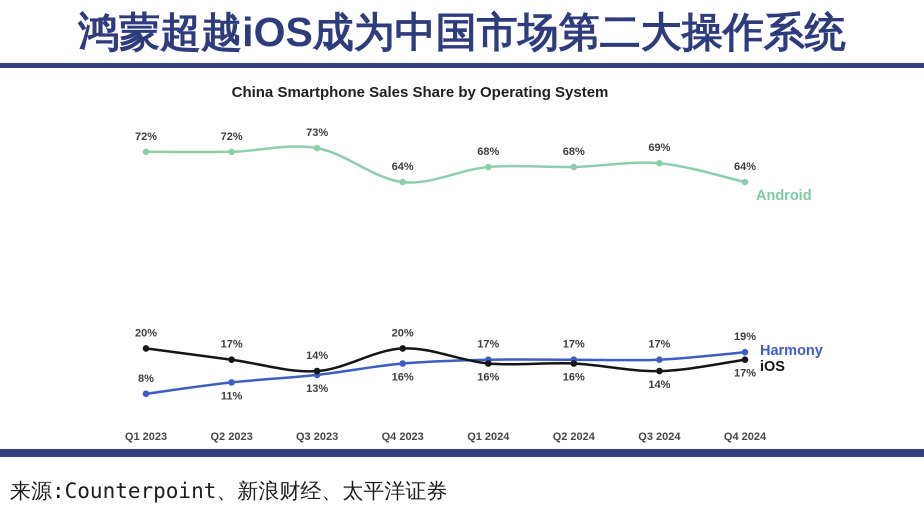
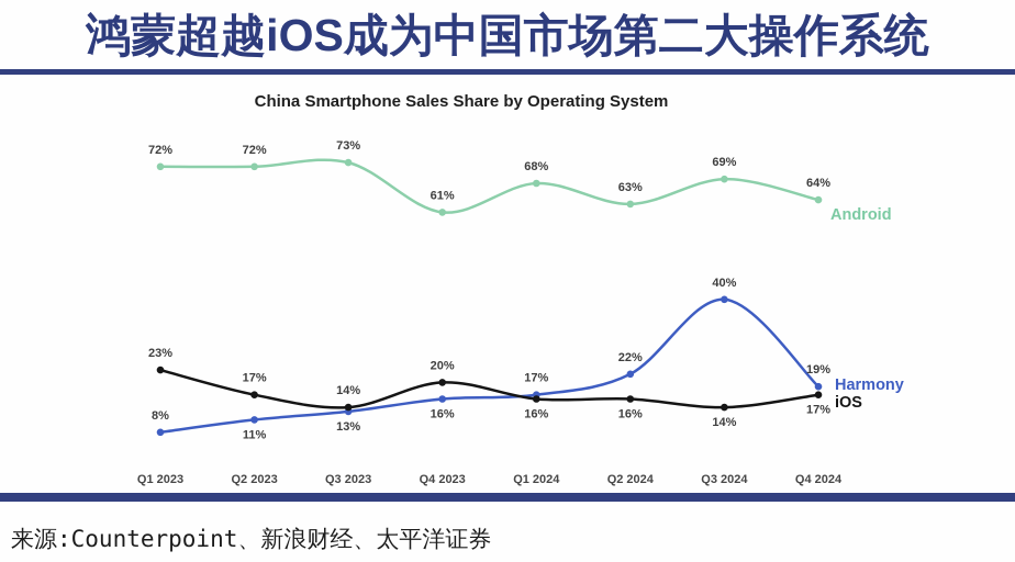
iOS/Q1 2023: 20% -> 23%
Android/Q4 2023: 64% -> 61%
Android/Q2 2024: 68% -> 63%
Harmony/Q2 2024: 17% -> 22%
Harmony/Q3 2024: 17% -> 40%
